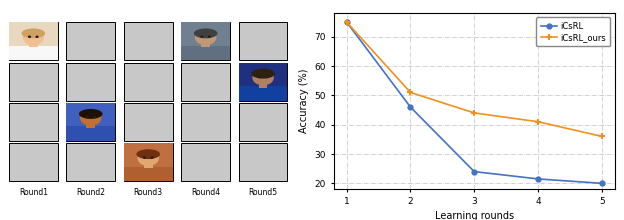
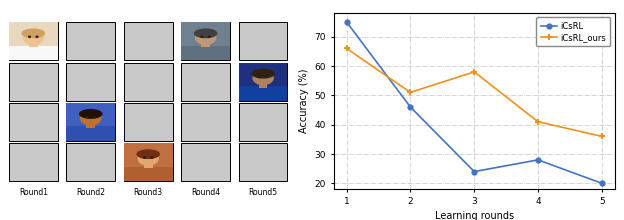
iCsRL_ours/1: 75 -> 66
iCsRL_ours/3: 44 -> 58
iCsRL/4: 21.5 -> 28.0
